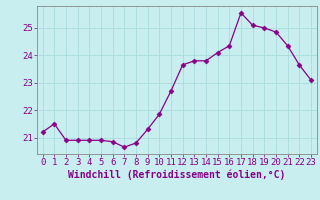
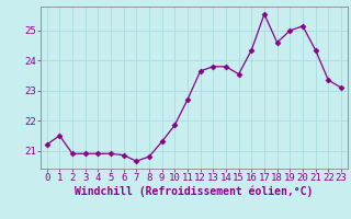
15: 24.10 -> 23.55
18: 25.10 -> 24.60
20: 24.85 -> 25.15
22: 23.65 -> 23.35
